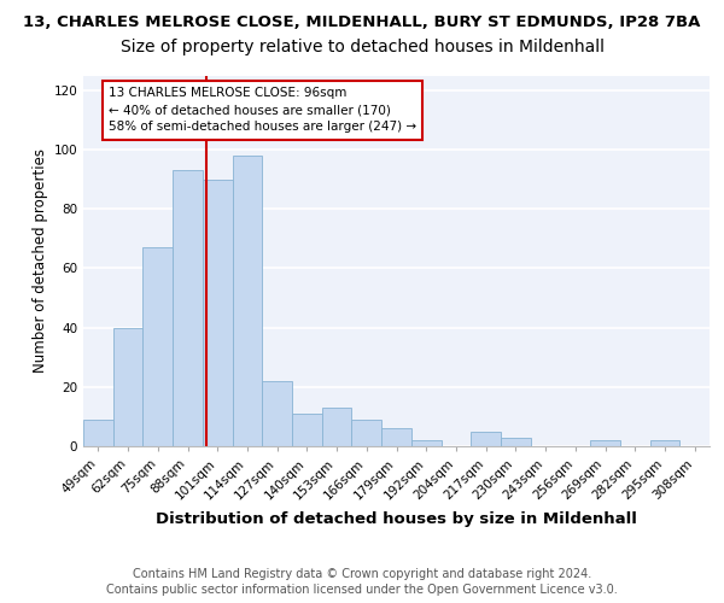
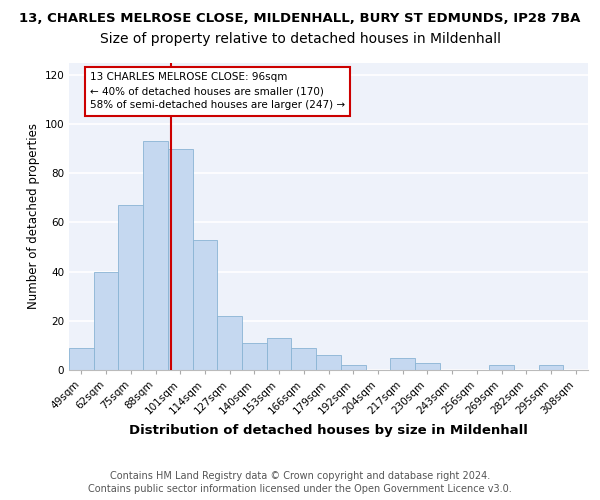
114sqm: 98 -> 53
